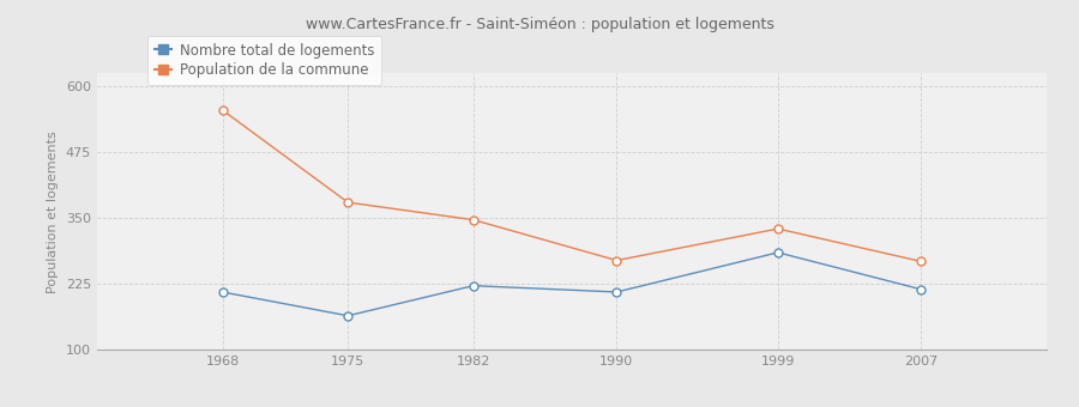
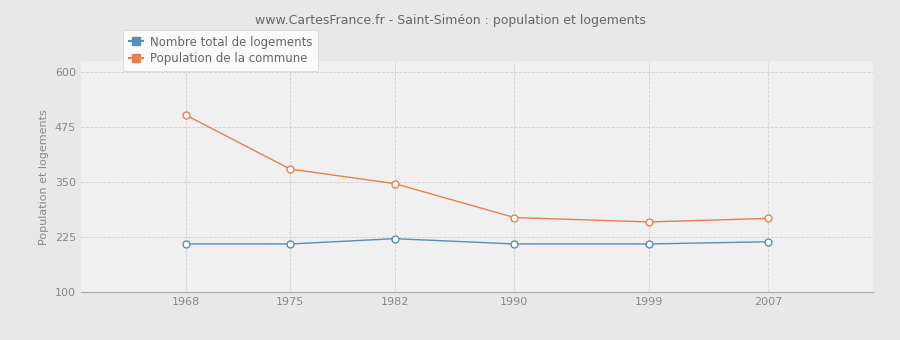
Population de la commune/1968: 555 -> 503
Nombre total de logements/1975: 165 -> 210
Nombre total de logements/1999: 285 -> 210
Population de la commune/1999: 330 -> 260
